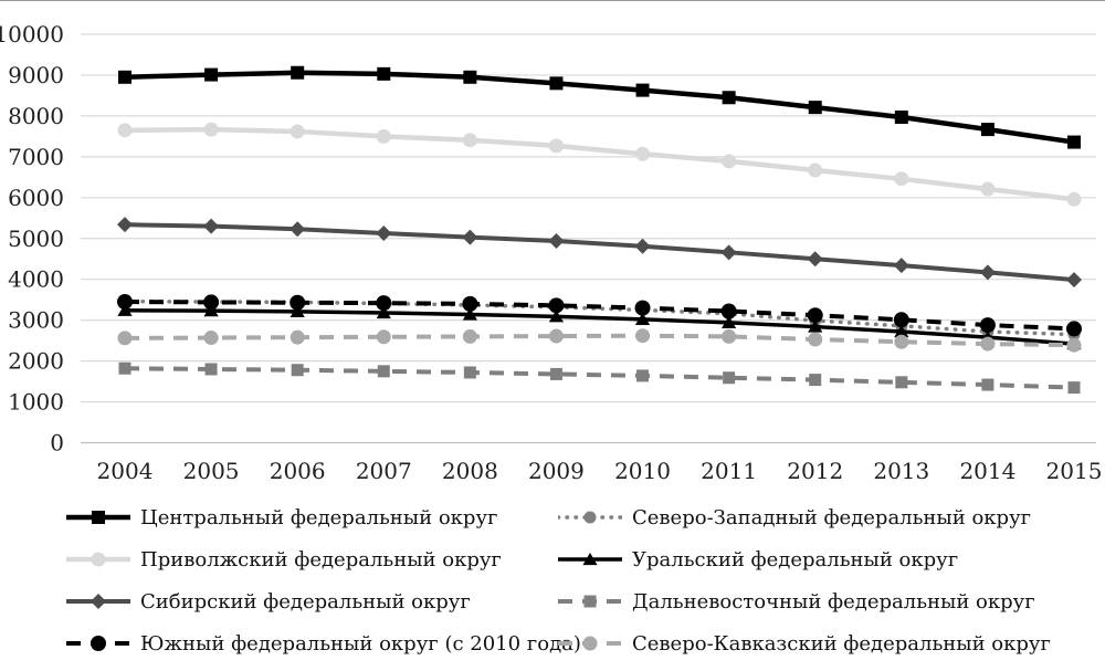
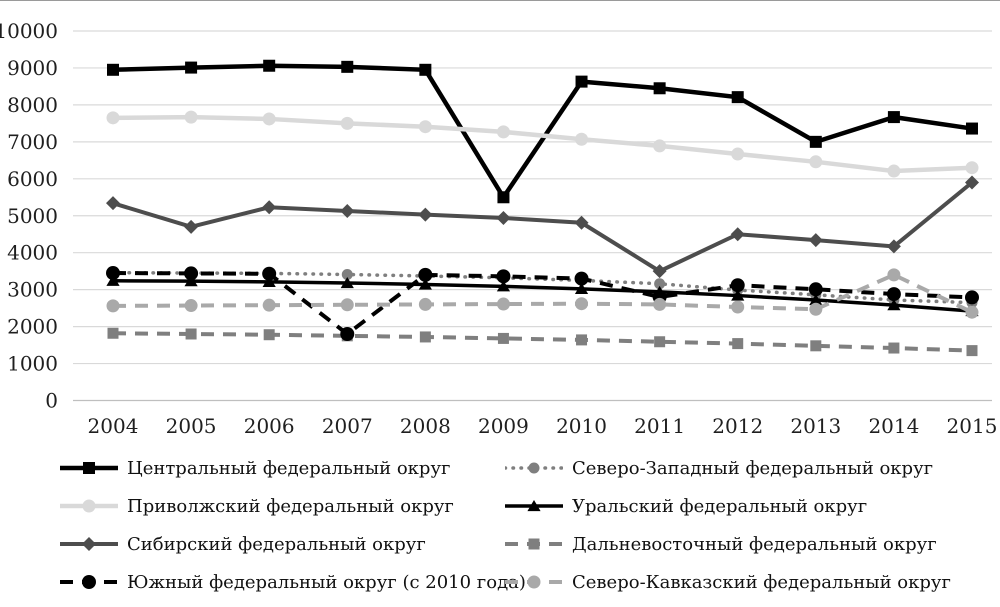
Сибирский федеральный округ/2005: 5300 -> 4700
Южный федеральный округ (с 2010 года)/2007: 3400 -> 1800
Центральный федеральный округ/2009: 8800 -> 5500
Сибирский федеральный округ/2011: 4700 -> 3500
Южный федеральный округ (с 2010 года)/2011: 3200 -> 2800
Центральный федеральный округ/2013: 8000 -> 7000
Северо-Кавказский федеральный округ/2014: 2400 -> 3400
Приволжский федеральный округ/2015: 6000 -> 6300
Сибирский федеральный округ/2015: 4000 -> 5900
